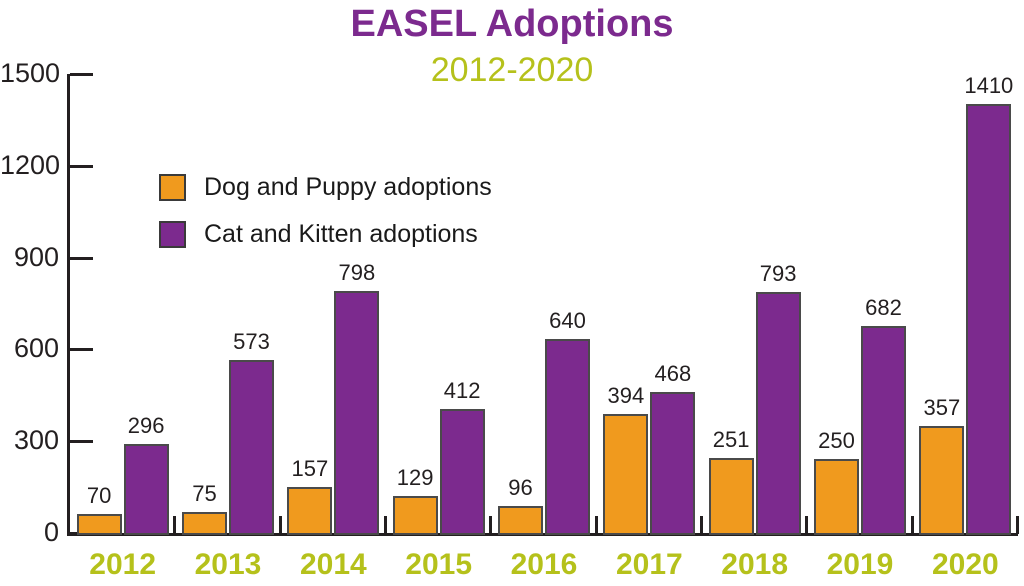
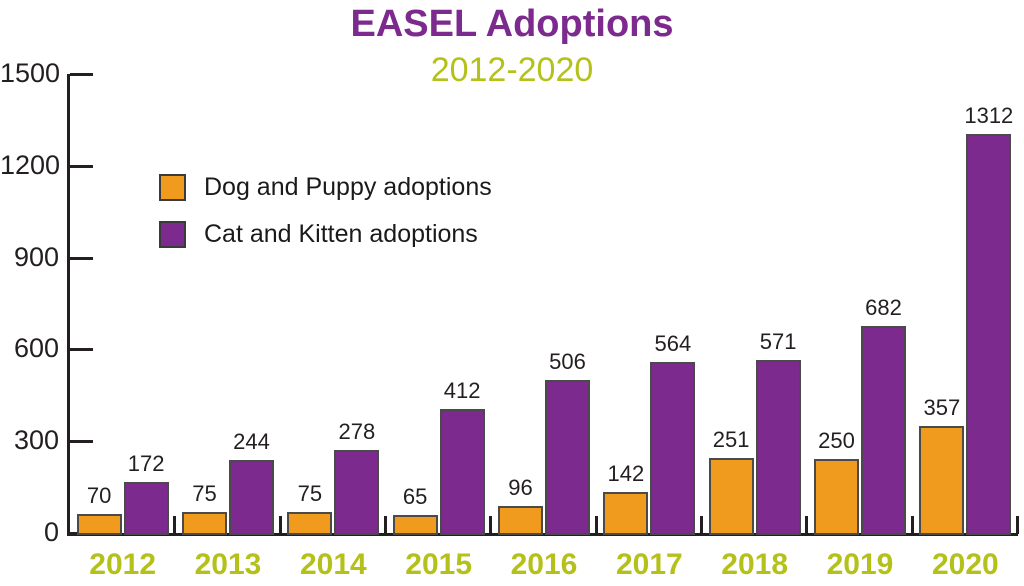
Cat and Kitten adoptions/2012: 296 -> 172
Cat and Kitten adoptions/2013: 573 -> 244
Dog and Puppy adoptions/2014: 157 -> 75
Cat and Kitten adoptions/2014: 798 -> 278
Dog and Puppy adoptions/2015: 129 -> 65
Cat and Kitten adoptions/2016: 640 -> 506
Dog and Puppy adoptions/2017: 394 -> 142
Cat and Kitten adoptions/2017: 468 -> 564
Cat and Kitten adoptions/2018: 793 -> 571
Cat and Kitten adoptions/2020: 1410 -> 1312
